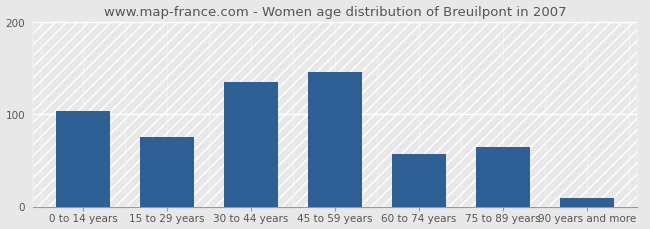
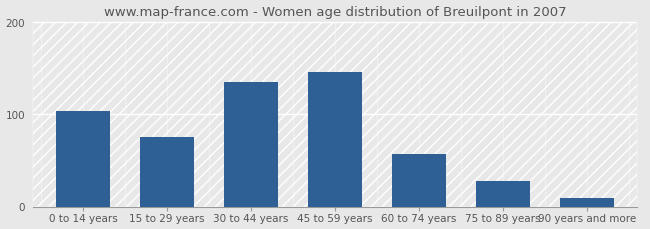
75 to 89 years: 64 -> 28
